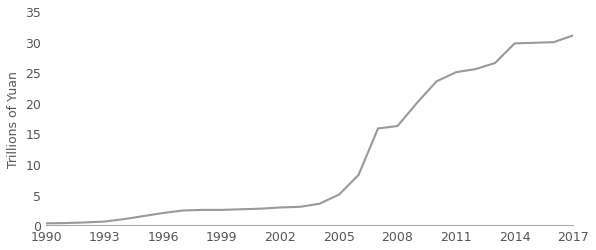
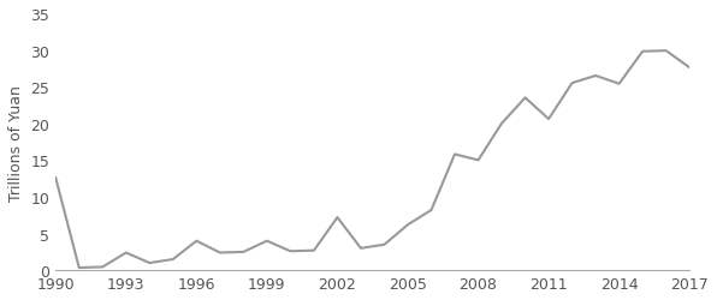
1990: 0.3 -> 12.6
1993: 0.6 -> 2.4
1996: 2.0 -> 4.0
1999: 2.5 -> 4.0
2002: 2.9 -> 7.2
2005: 5.0 -> 6.2
2008: 16.2 -> 15.0
2011: 25.0 -> 20.6
2014: 29.7 -> 25.4
2017: 31.0 -> 27.6
